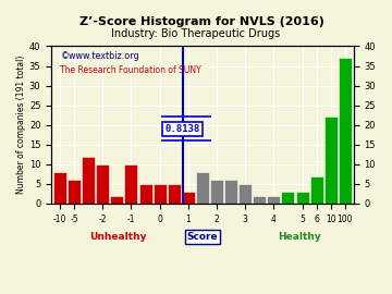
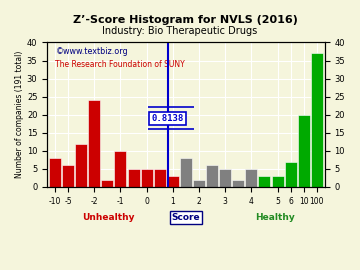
-2: 10 -> 24
2: 6 -> 2
4: 2 -> 5
10: 22 -> 20
